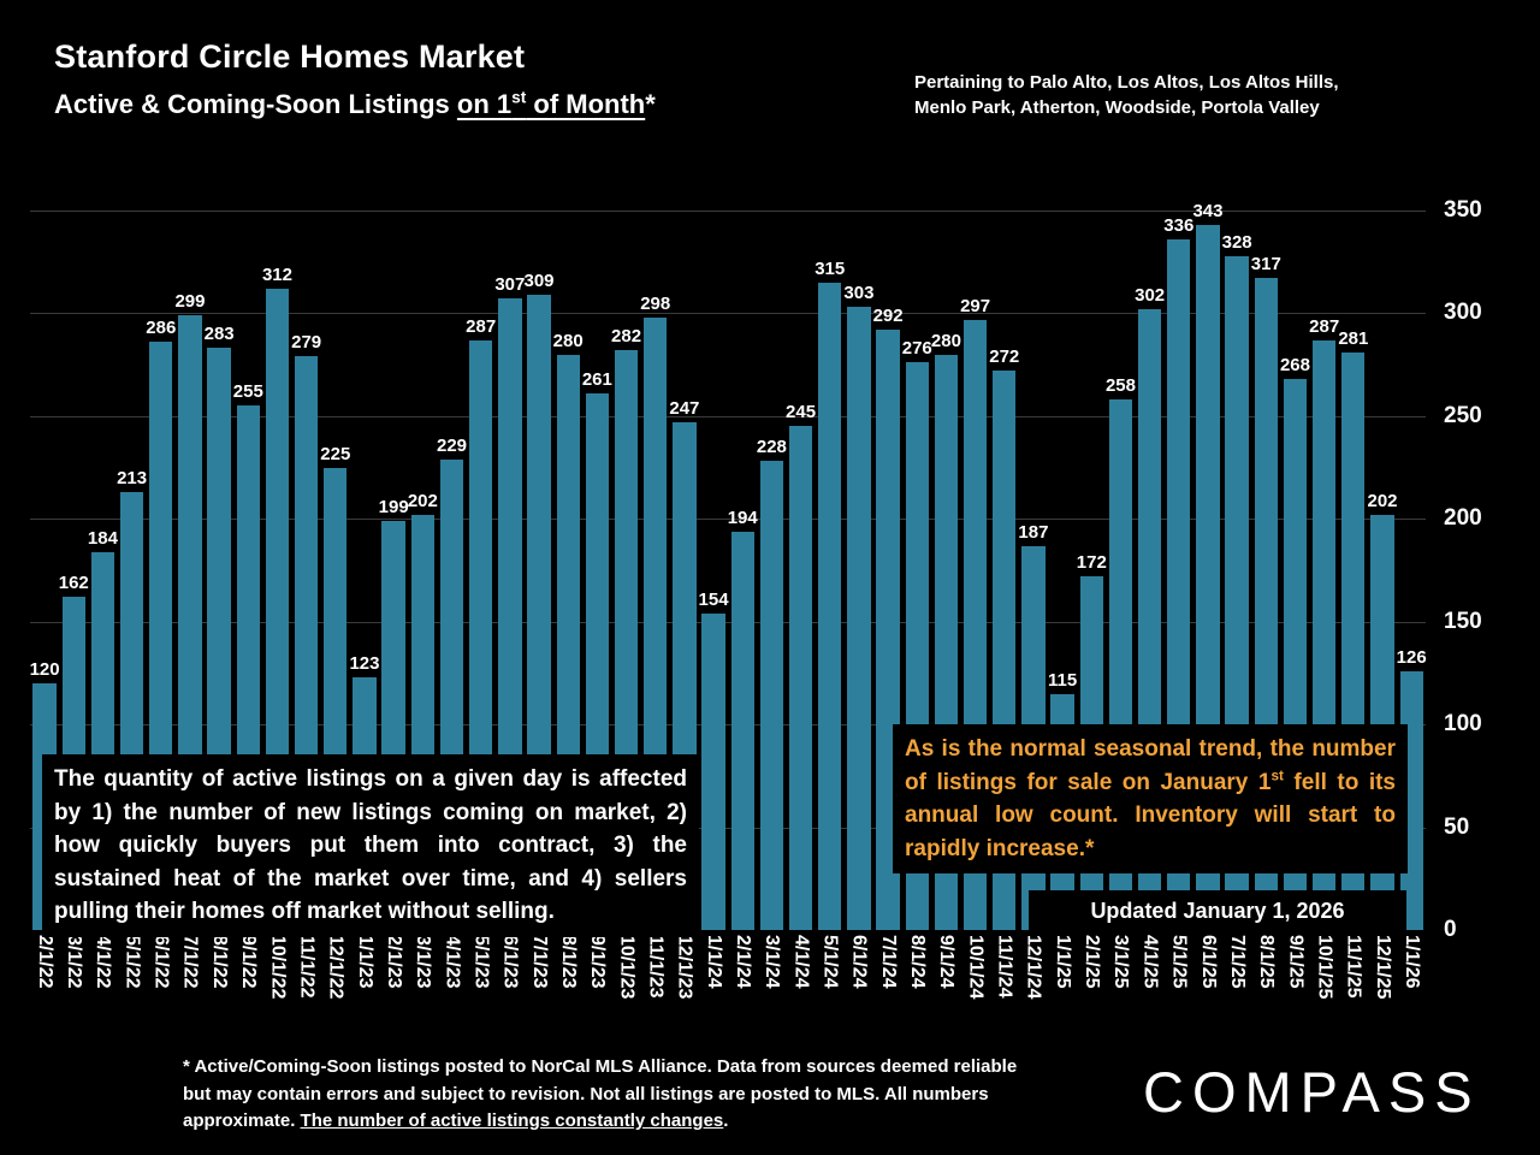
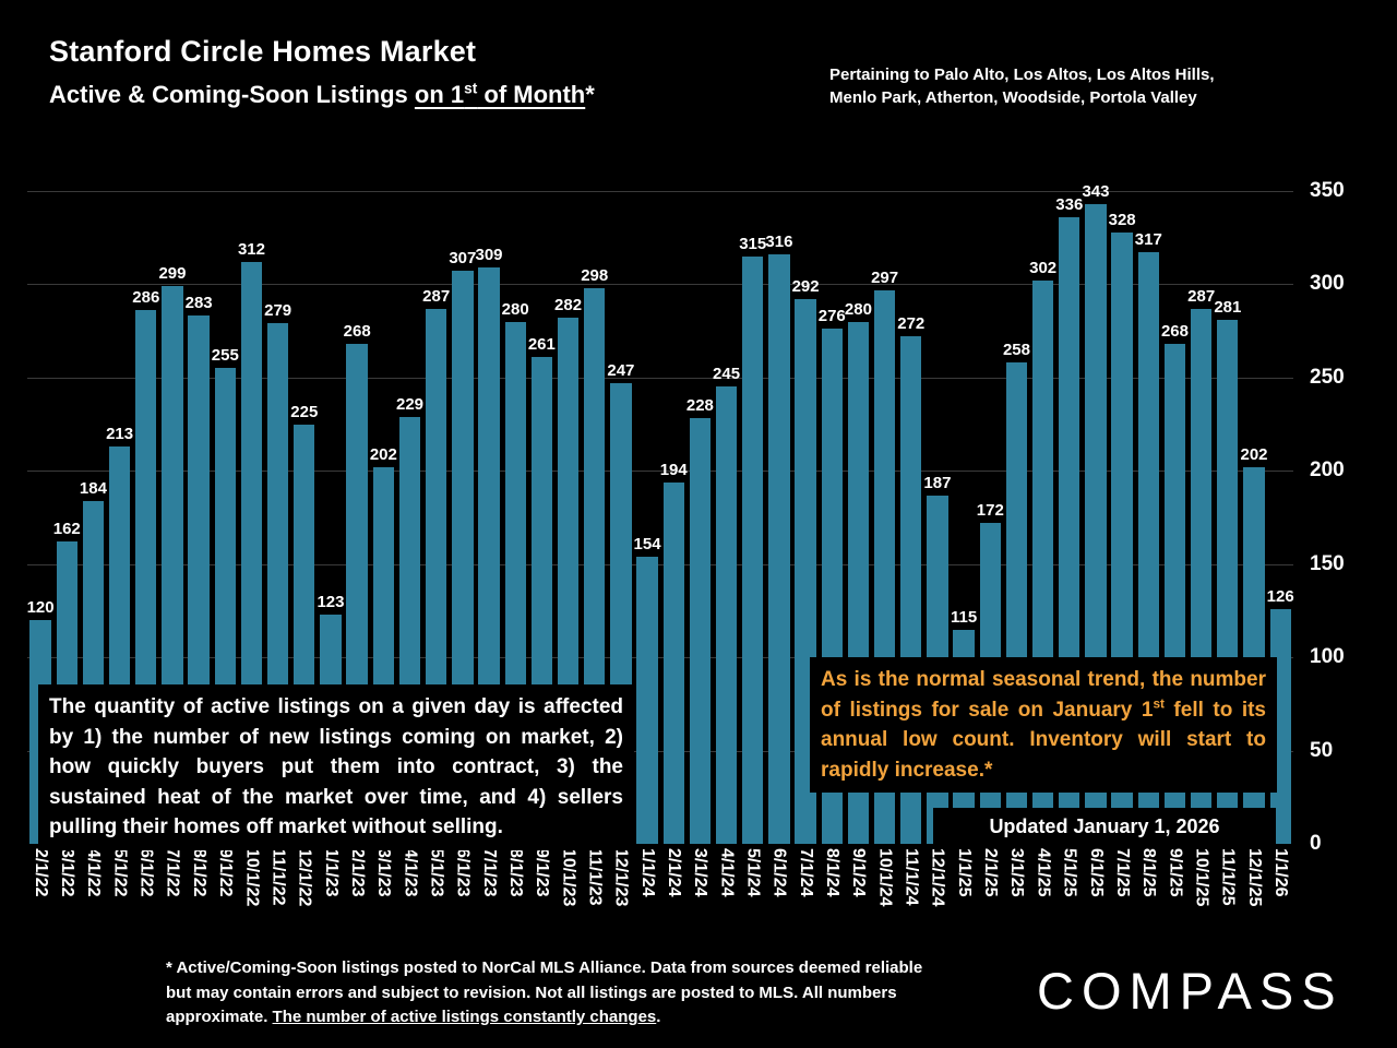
2/1/23: 199 -> 268
6/1/24: 303 -> 316
